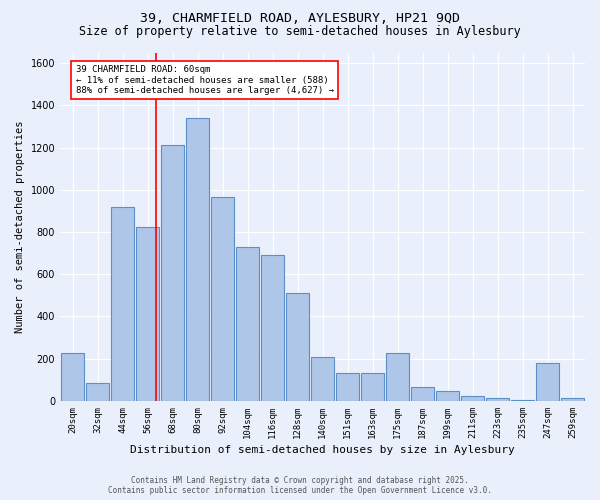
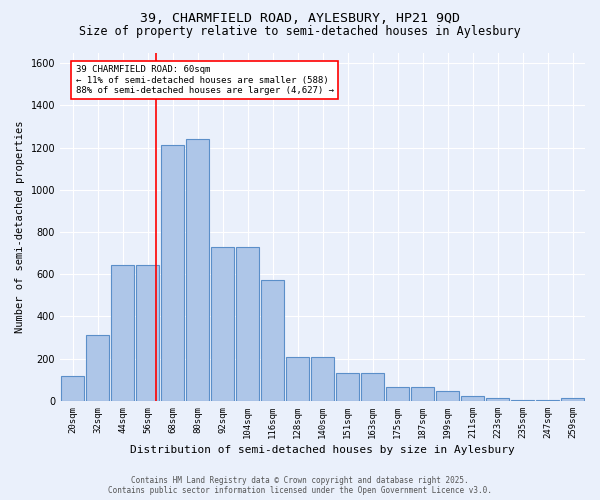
20sqm: 225 -> 120
32sqm: 85 -> 310
44sqm: 920 -> 645
56sqm: 825 -> 645
80sqm: 1340 -> 1240
92sqm: 965 -> 730
116sqm: 690 -> 575
128sqm: 510 -> 210
175sqm: 225 -> 65
247sqm: 180 -> 5
